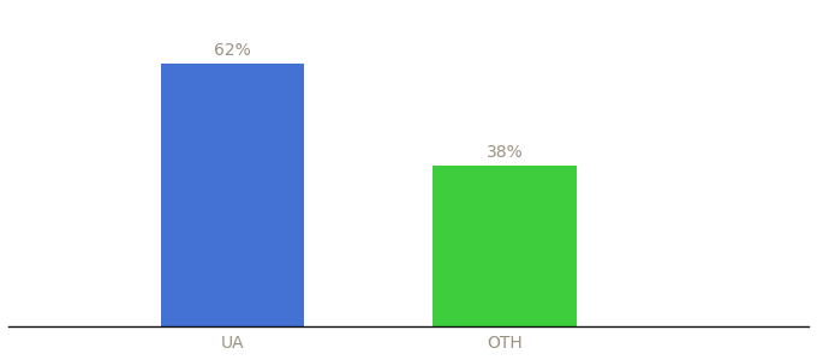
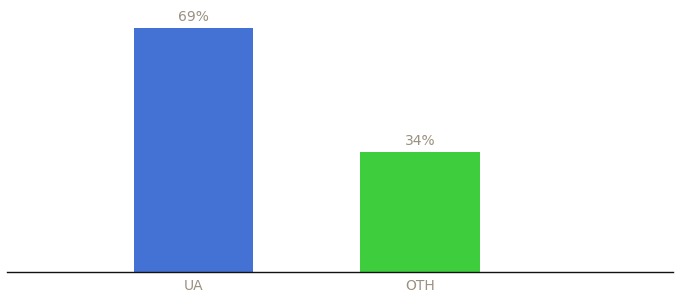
UA: 62% -> 69%
OTH: 38% -> 34%
